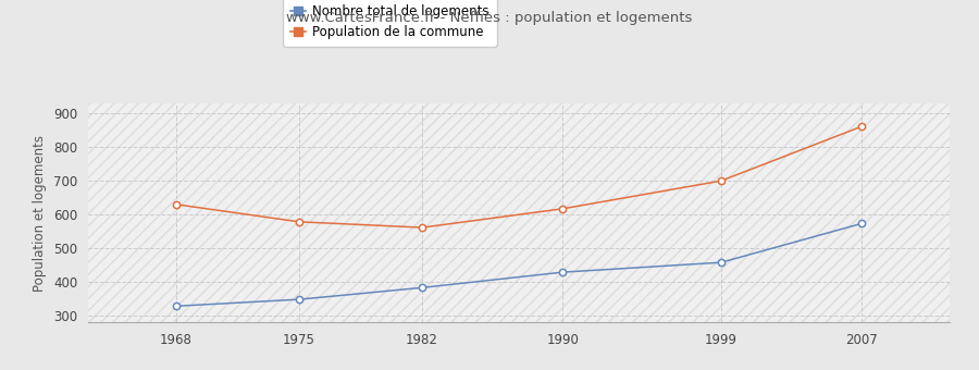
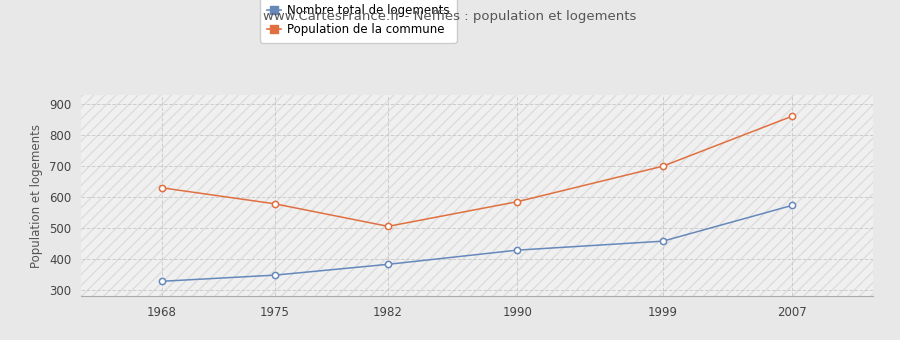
Population de la commune/1982: 561 -> 505
Population de la commune/1990: 617 -> 585
